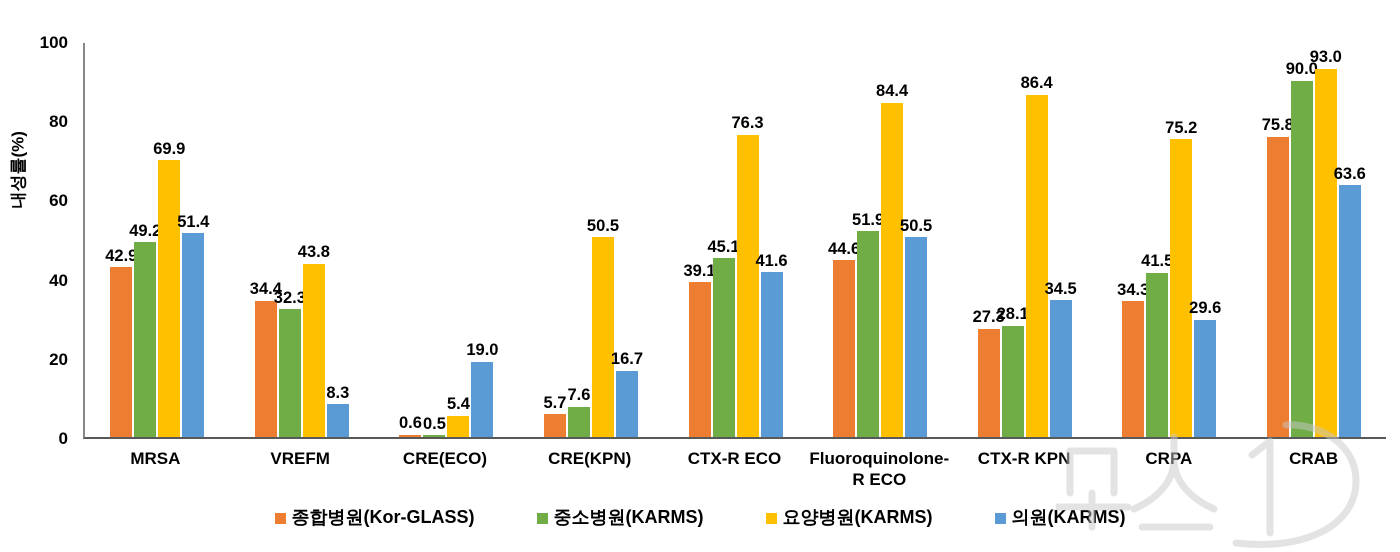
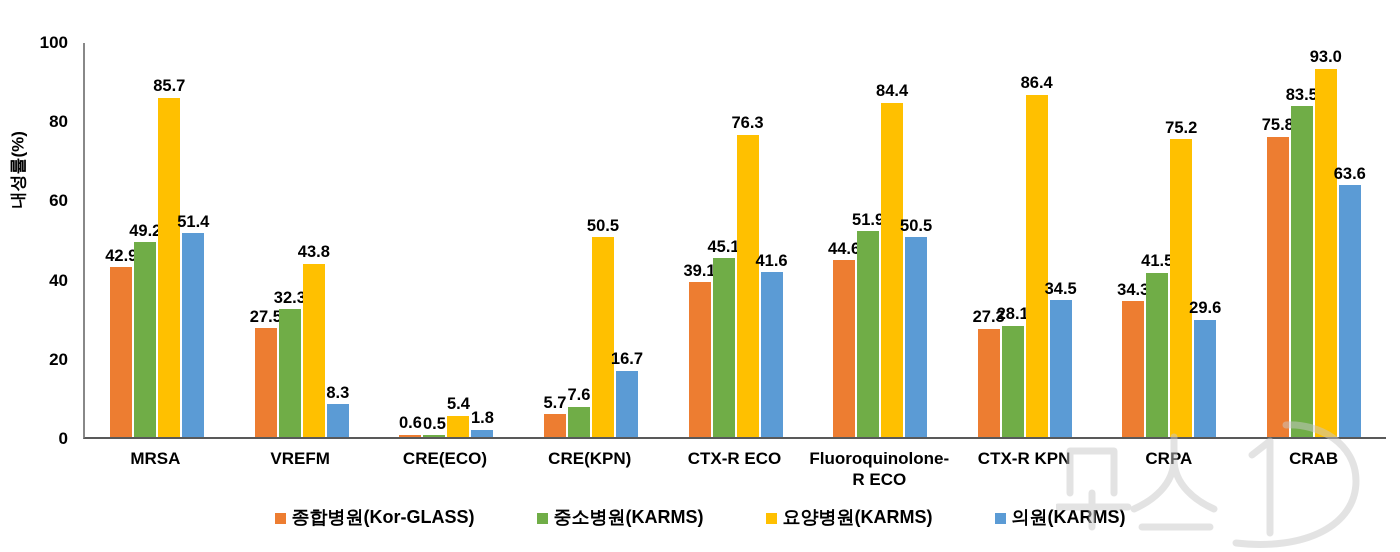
요양병원(KARMS)/MRSA: 69.9 -> 85.7
종합병원(Kor-GLASS)/VREFM: 34.4 -> 27.5
의원(KARMS)/CRE(ECO): 19.0 -> 1.8
중소병원(KARMS)/CRAB: 90.0 -> 83.5
